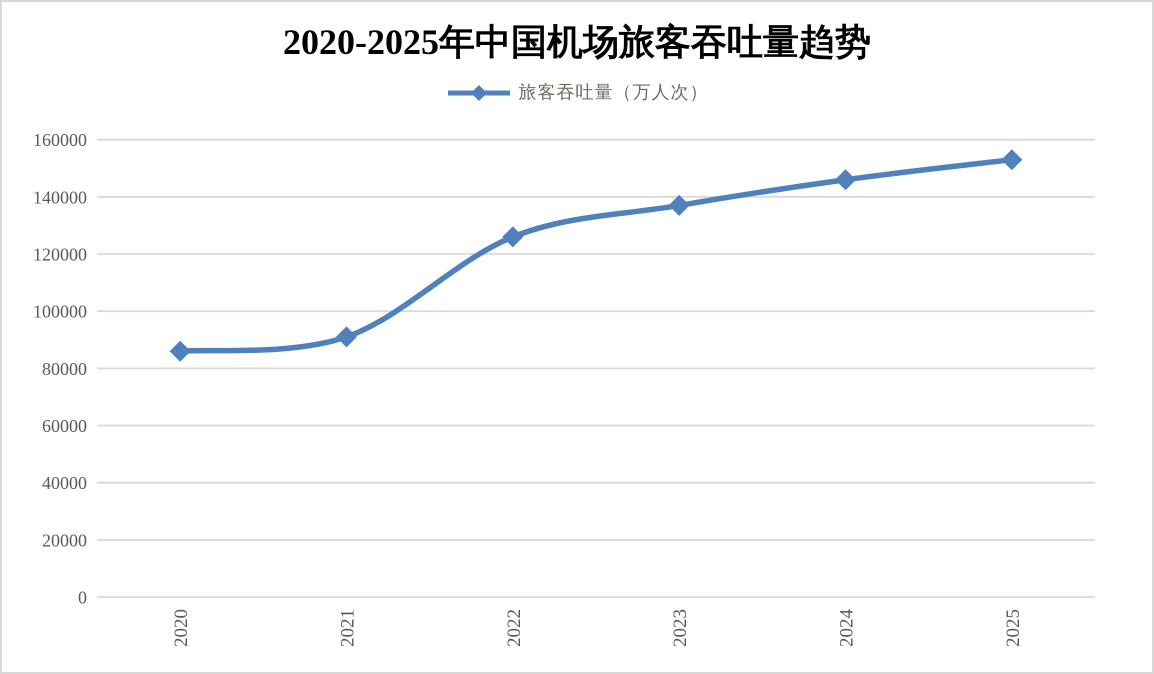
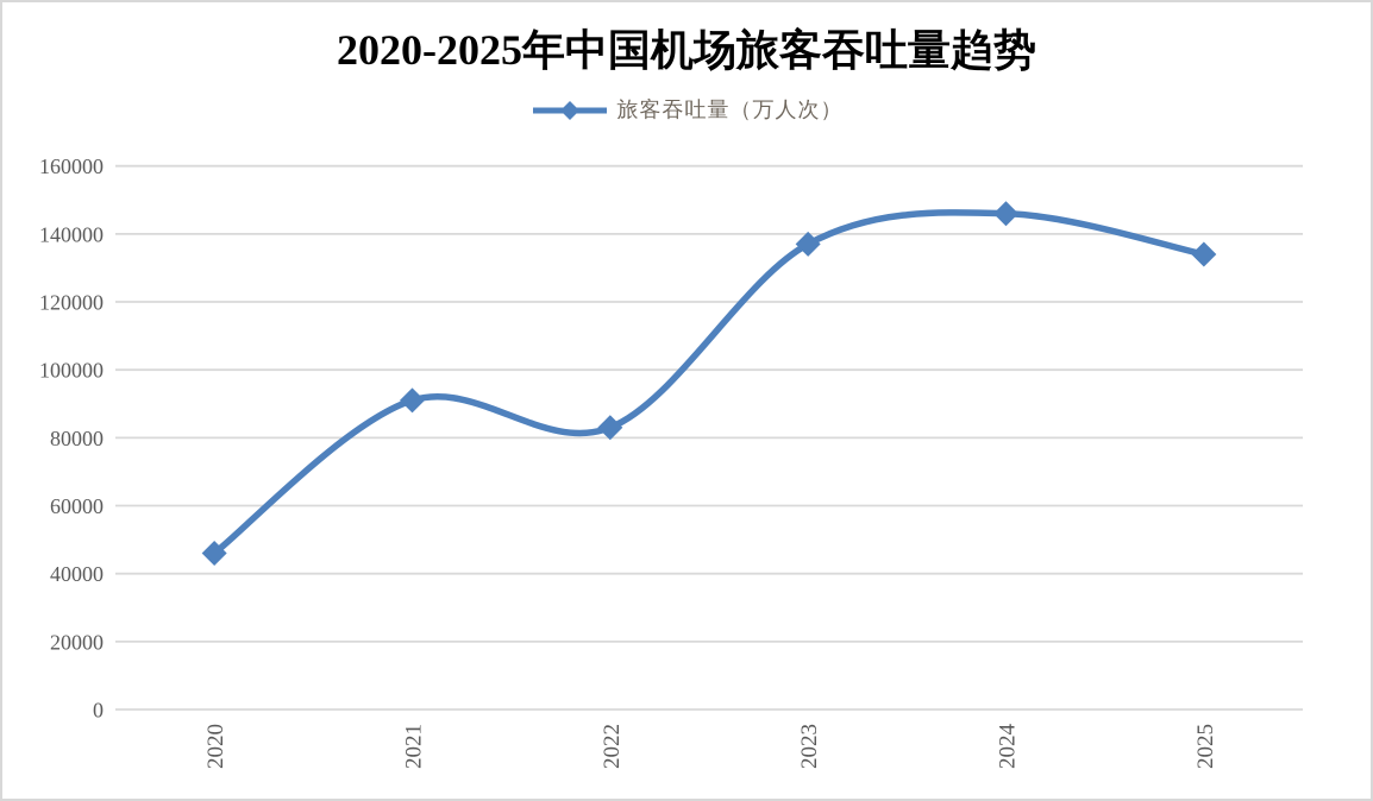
2020: 86000 -> 46000
2022: 126000 -> 83000
2025: 153000 -> 134000
